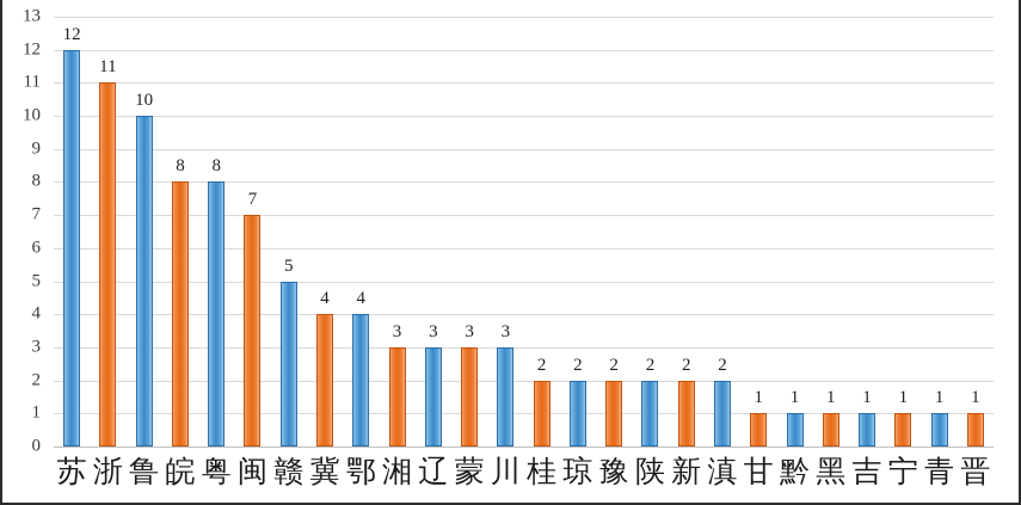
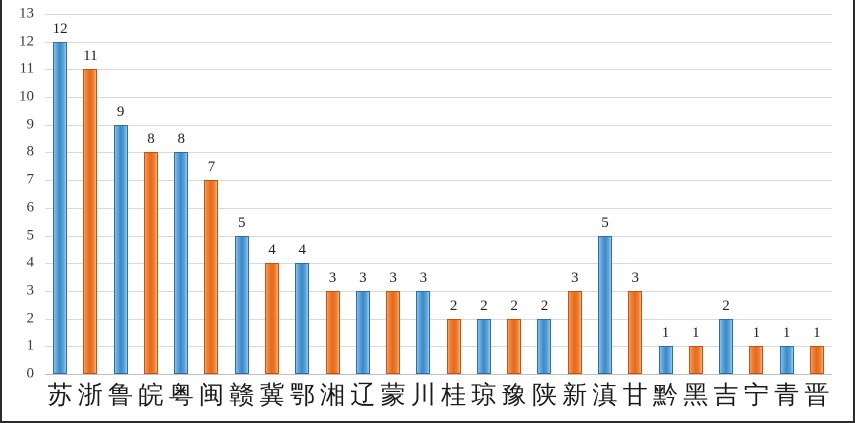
鲁: 10 -> 9
新: 2 -> 3
滇: 2 -> 5
甘: 1 -> 3
吉: 1 -> 2
